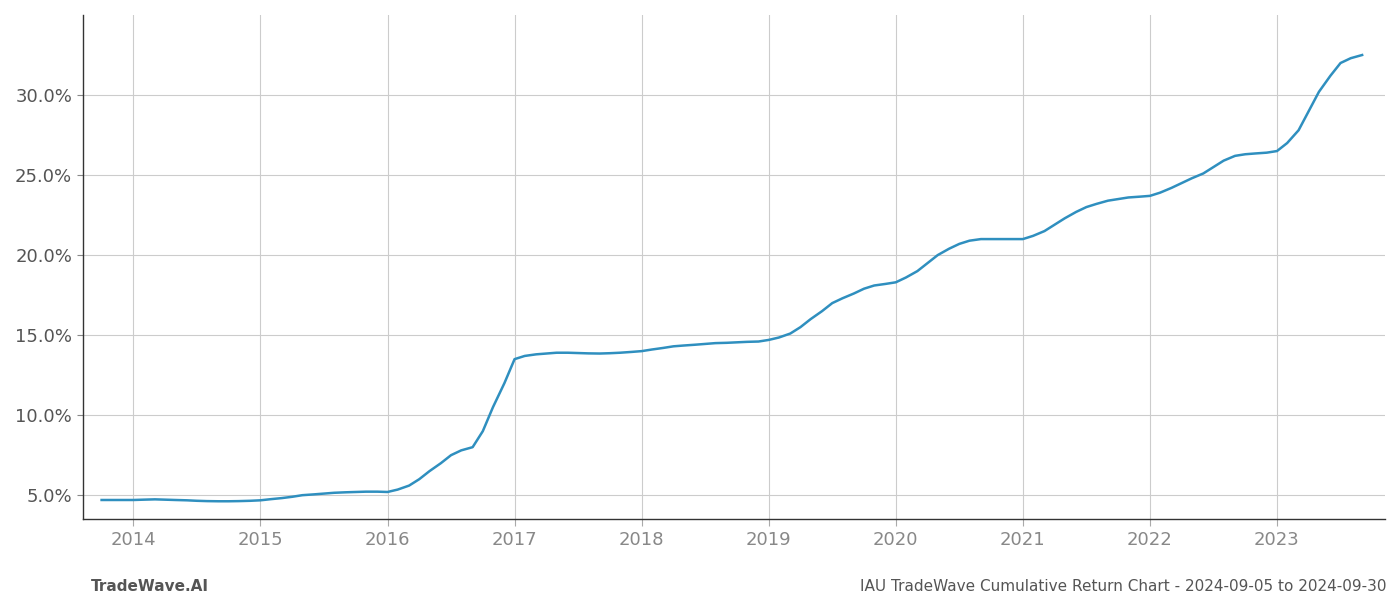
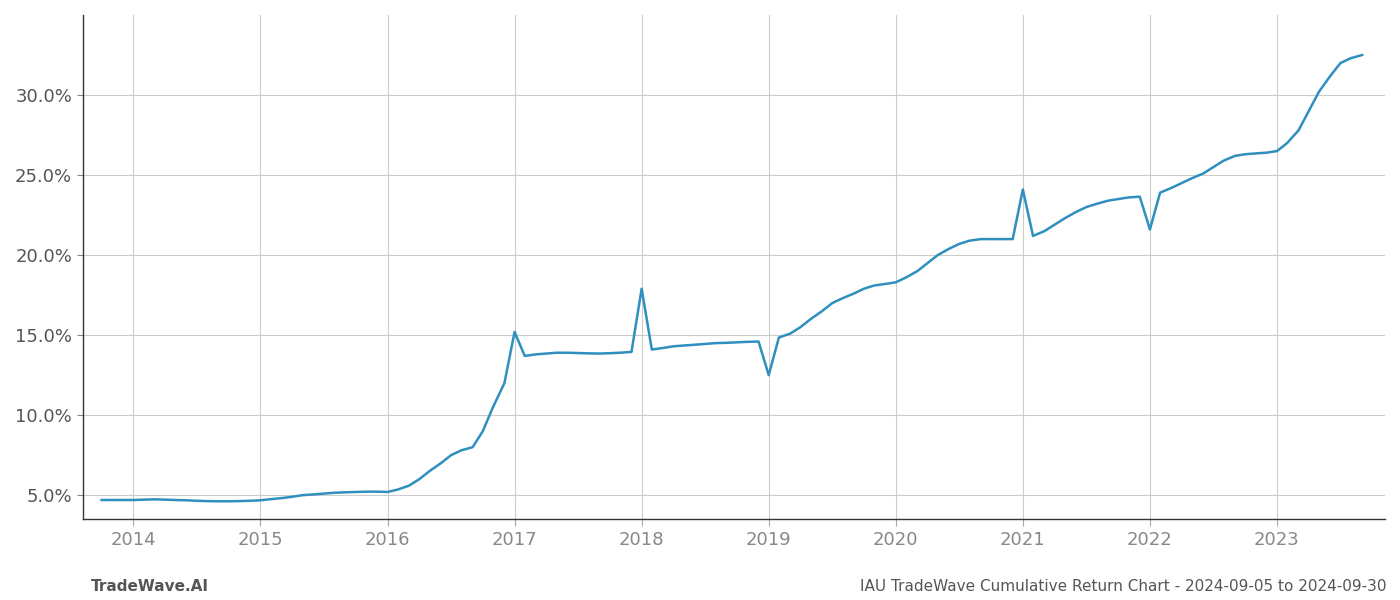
2017: 13.5% -> 15.2%
2018: 14.0% -> 17.9%
2019: 14.7% -> 12.5%
2021: 21.0% -> 24.1%
2022: 23.7% -> 21.6%
